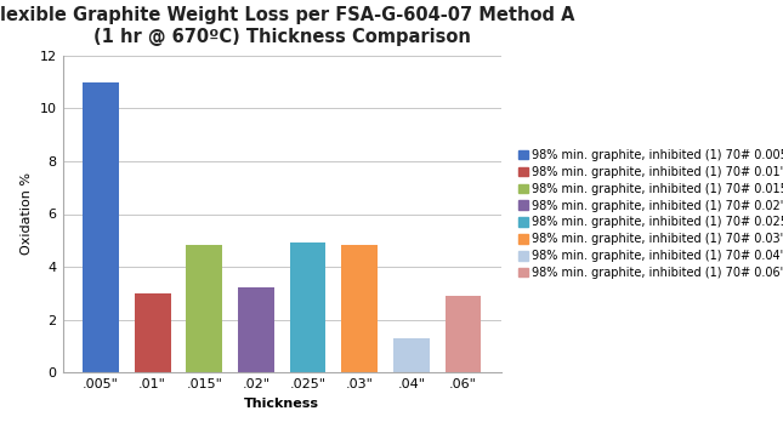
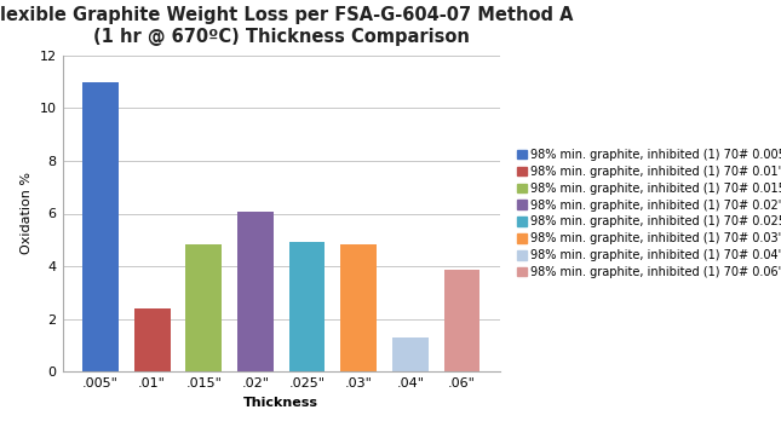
.01": 3.00 -> 2.40
.02": 3.20 -> 6.05
.06": 2.90 -> 3.85
